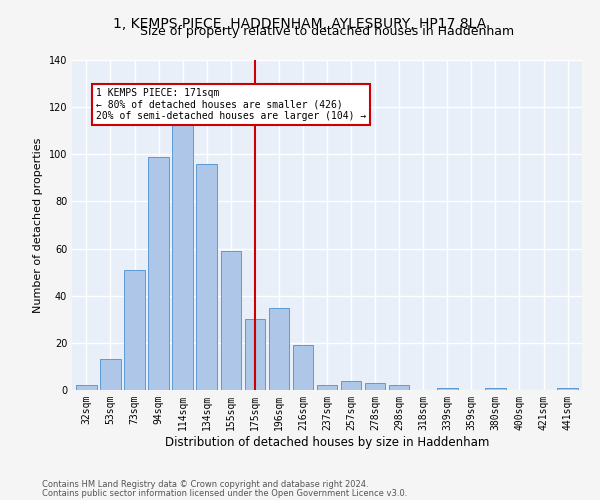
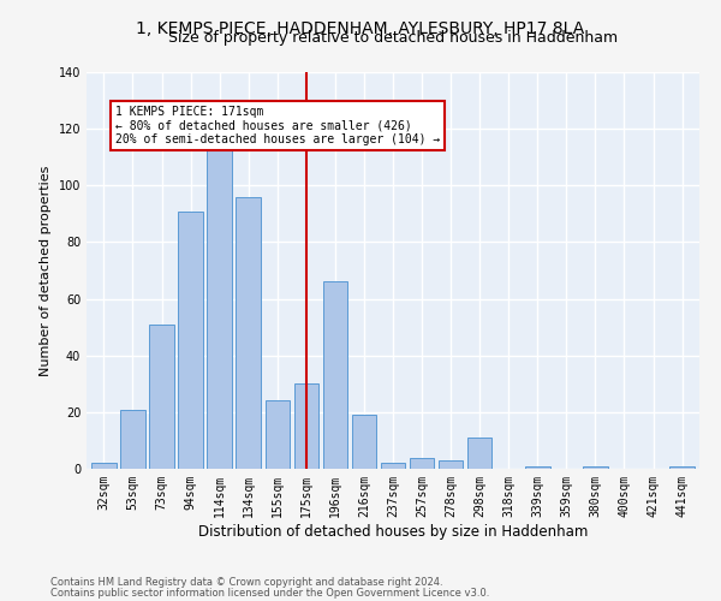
53sqm: 13 -> 21
94sqm: 99 -> 91
155sqm: 59 -> 24
196sqm: 35 -> 66
298sqm: 2 -> 11
